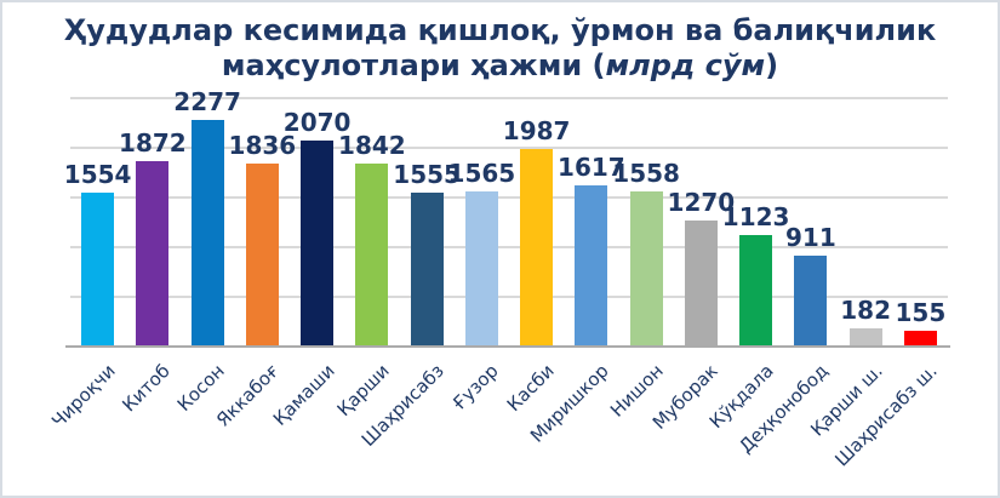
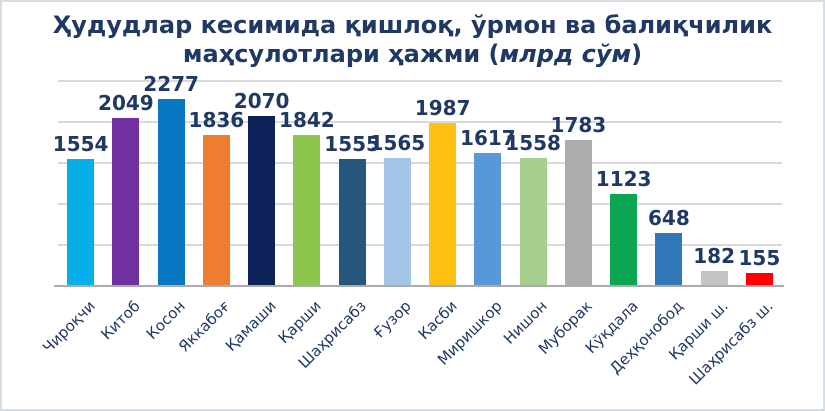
Китоб: 1872 -> 2049
Муборак: 1270 -> 1783
Деҳқонобод: 911 -> 648
